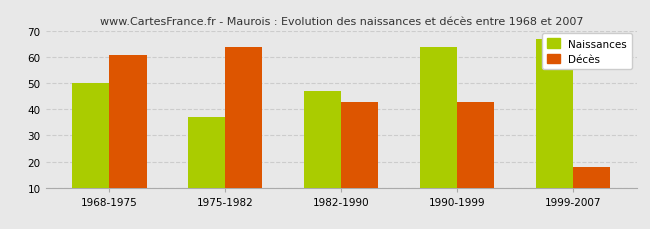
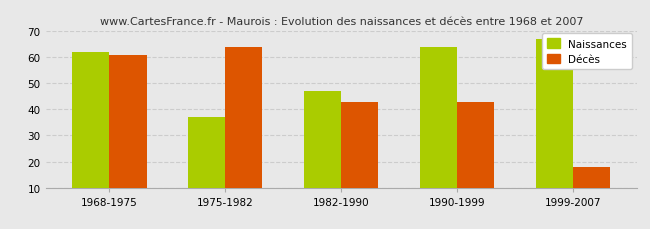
Naissances/1968-1975: 50 -> 62
